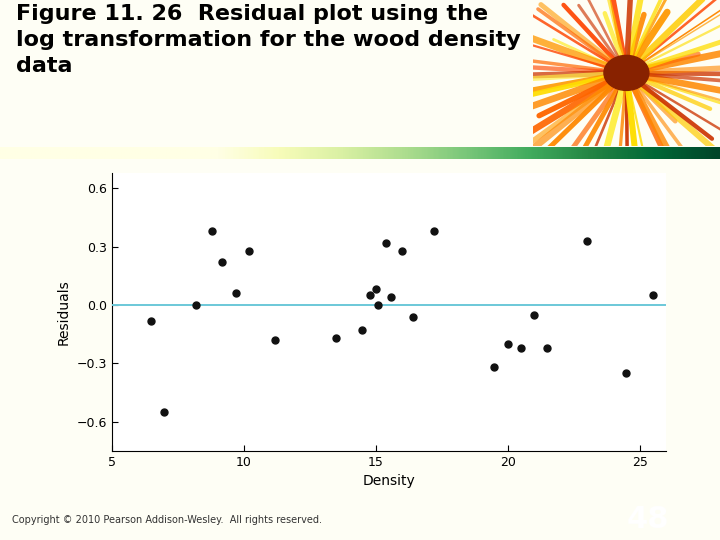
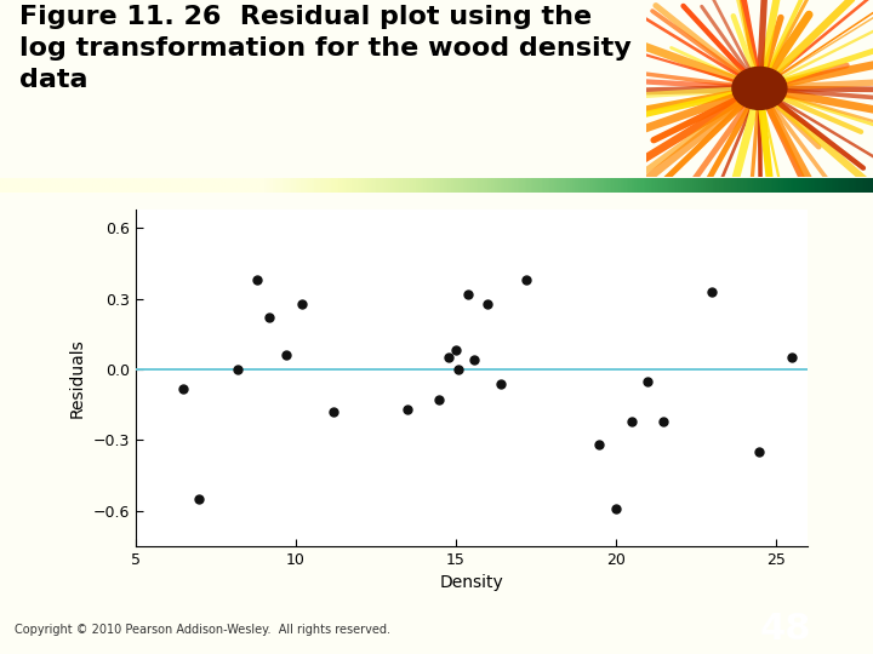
20: -0.20 -> -0.59
